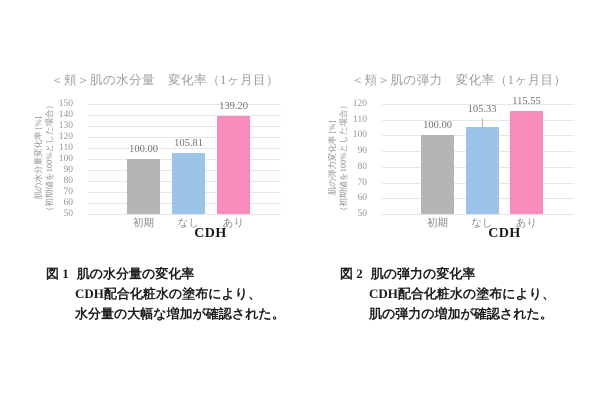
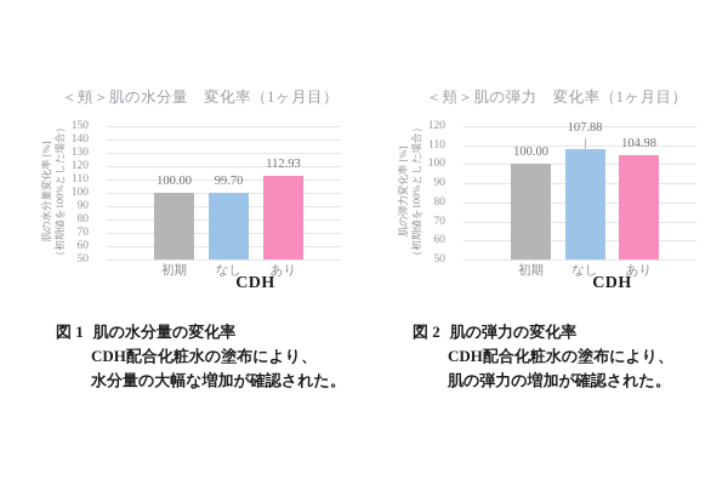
＜頬＞肌の水分量 変化率（1ヶ月目）/なし: 105.81 -> 99.70
＜頬＞肌の水分量 変化率（1ヶ月目）/あり: 139.20 -> 112.93
＜頬＞肌の弾力 変化率（1ヶ月目）/なし: 105.33 -> 107.88
＜頬＞肌の弾力 変化率（1ヶ月目）/あり: 115.55 -> 104.98
